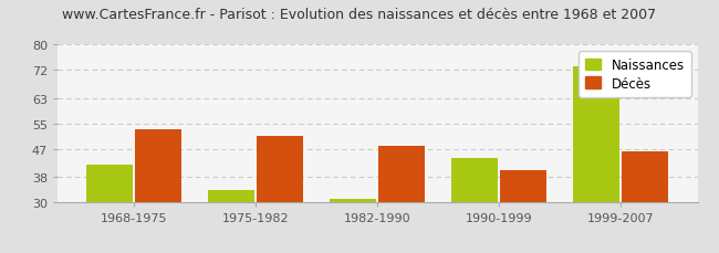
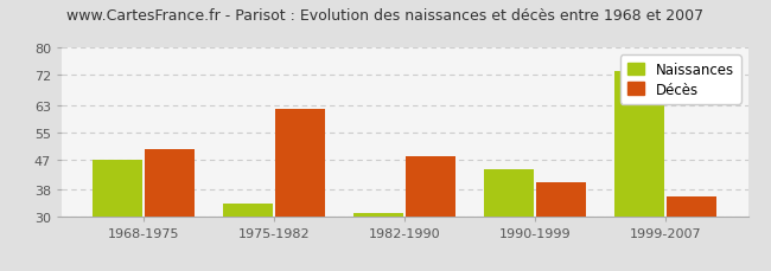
Naissances/1968-1975: 42 -> 47
Décès/1968-1975: 53 -> 50
Décès/1975-1982: 51 -> 62
Décès/1999-2007: 46 -> 36
